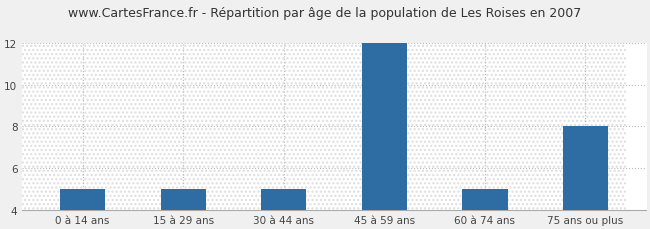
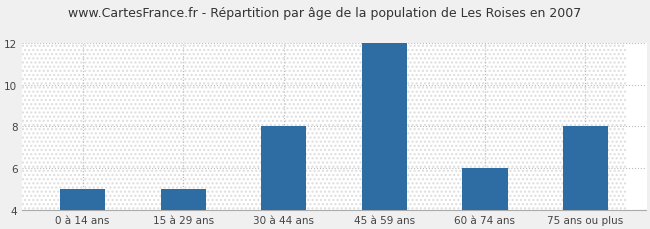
30 à 44 ans: 5 -> 8
60 à 74 ans: 5 -> 6
